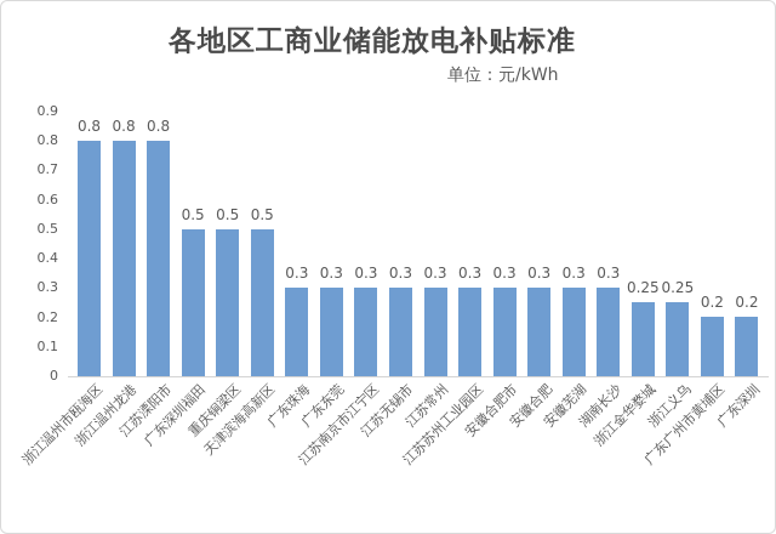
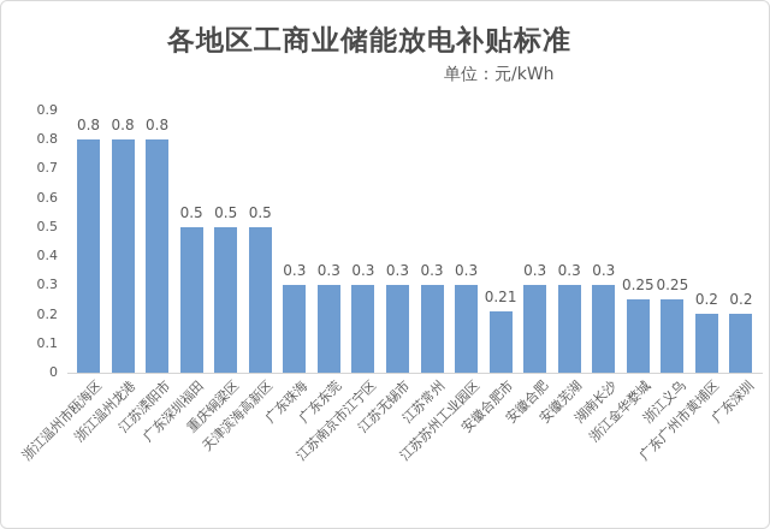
安徽合肥市: 0.3 -> 0.21
